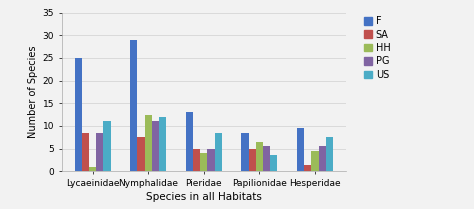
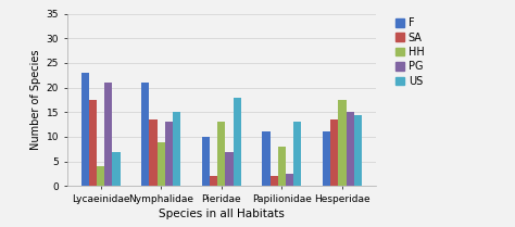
F/Lycaeinidae: 25.0 -> 23.0
SA/Lycaeinidae: 8.5 -> 17.5
HH/Lycaeinidae: 1.0 -> 4.0
PG/Lycaeinidae: 8.5 -> 21.0
US/Lycaeinidae: 11.0 -> 7.0
F/Nymphalidae: 29.0 -> 21.0
SA/Nymphalidae: 7.5 -> 13.5
HH/Nymphalidae: 12.5 -> 9.0
PG/Nymphalidae: 11.0 -> 13.0
US/Nymphalidae: 12.0 -> 15.0
F/Pieridae: 13.0 -> 10.0
SA/Pieridae: 5.0 -> 2.0
HH/Pieridae: 4.0 -> 13.0
PG/Pieridae: 5.0 -> 7.0
US/Pieridae: 8.5 -> 18.0
F/Papilionidae: 8.5 -> 11.0
SA/Papilionidae: 5.0 -> 2.0
HH/Papilionidae: 6.5 -> 8.0
PG/Papilionidae: 5.5 -> 2.5
US/Papilionidae: 3.5 -> 13.0
F/Hesperidae: 9.5 -> 11.0
SA/Hesperidae: 1.5 -> 13.5
HH/Hesperidae: 4.5 -> 17.5
PG/Hesperidae: 5.5 -> 15.0
US/Hesperidae: 7.5 -> 14.5
